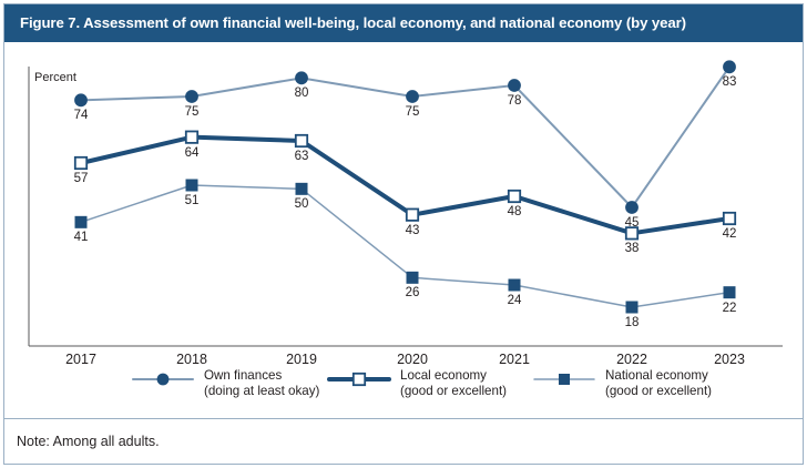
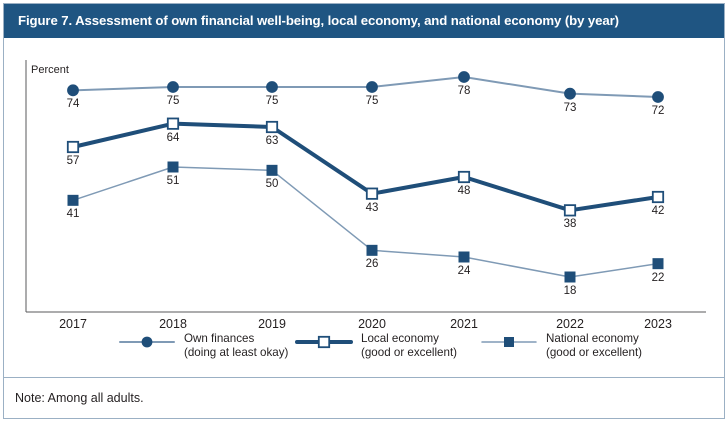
Own finances (doing at least okay)/2019: 80 -> 75
Own finances (doing at least okay)/2022: 45 -> 73
Own finances (doing at least okay)/2023: 83 -> 72
